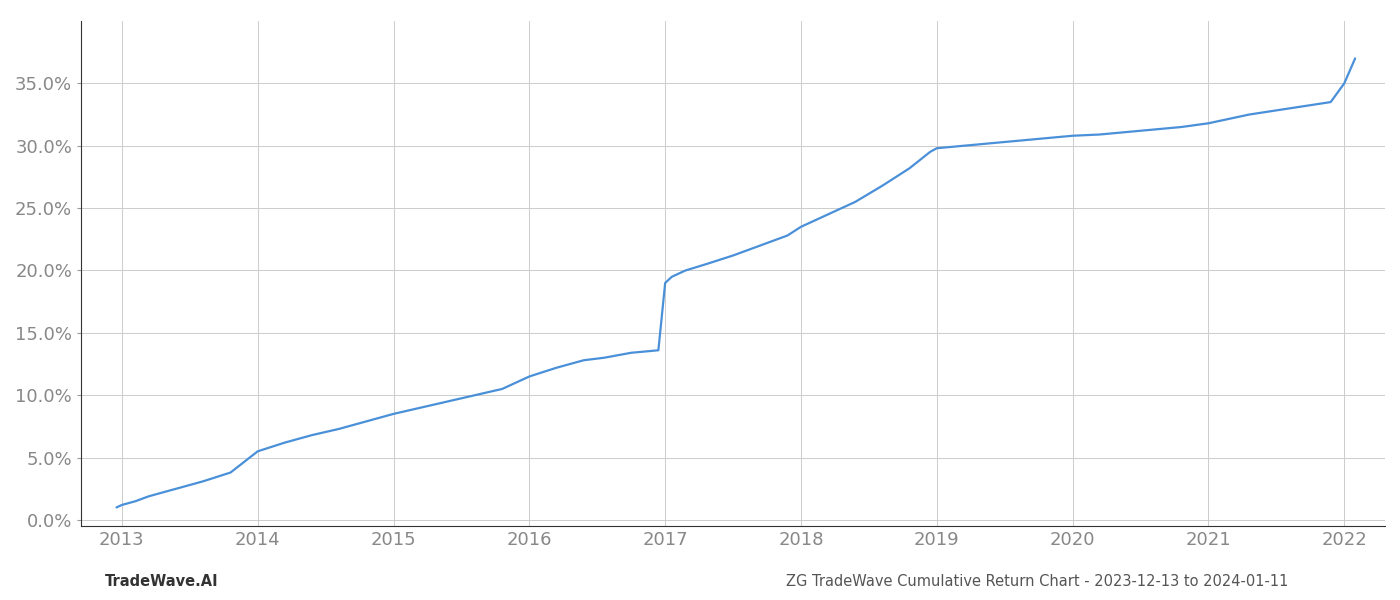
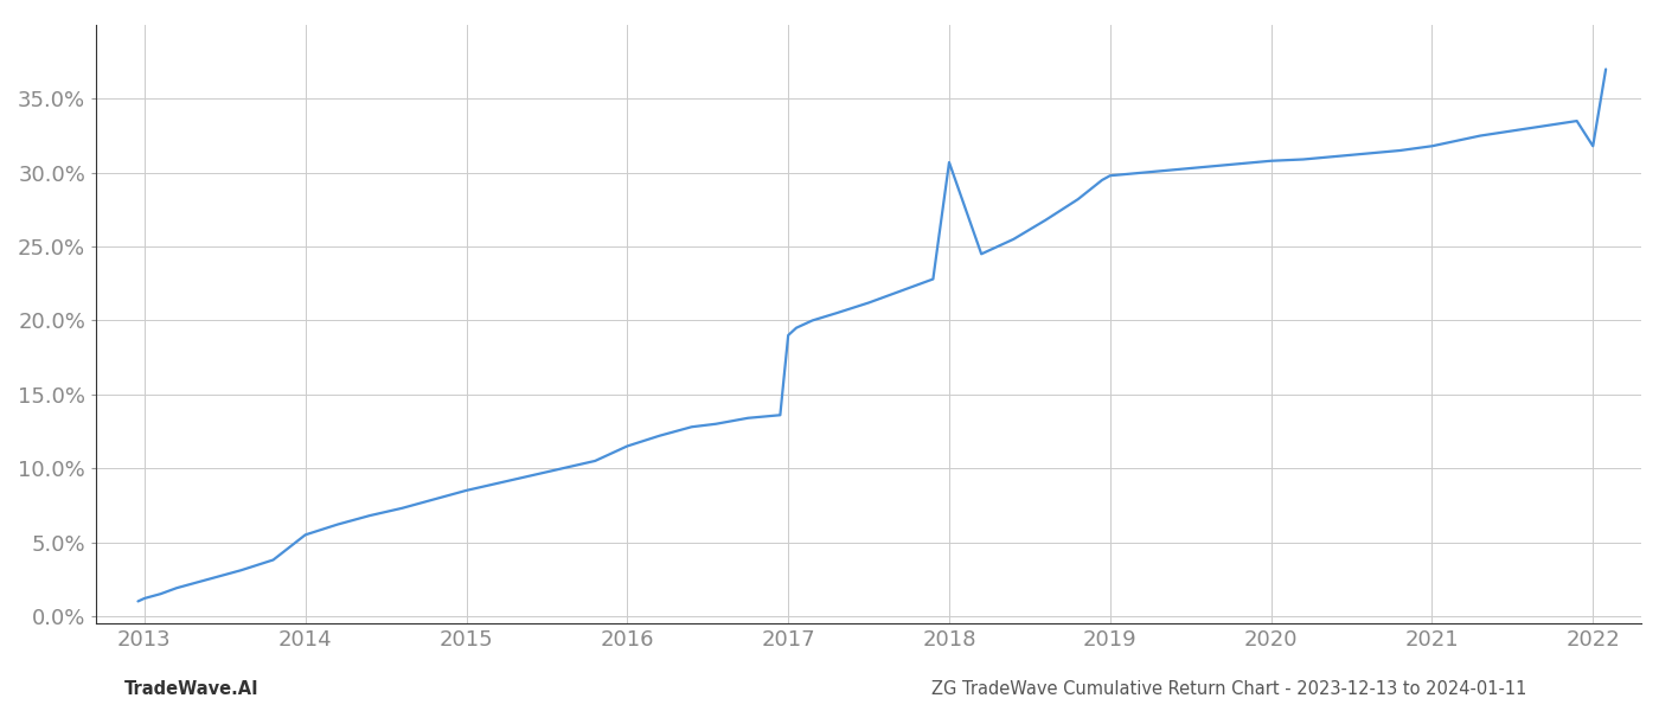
2018: 23.5% -> 30.7%
2022: 35.0% -> 31.8%
